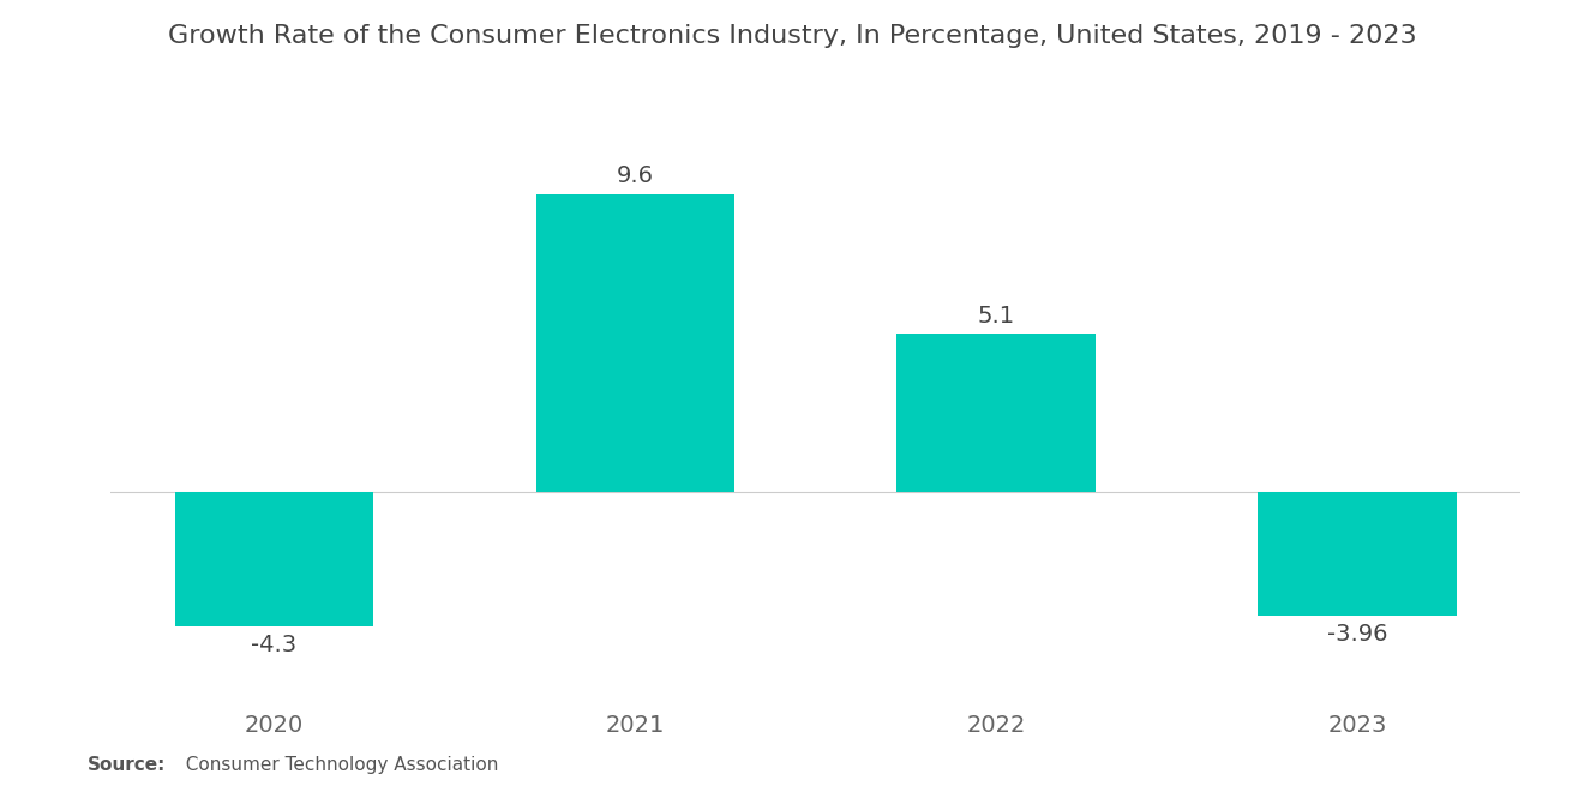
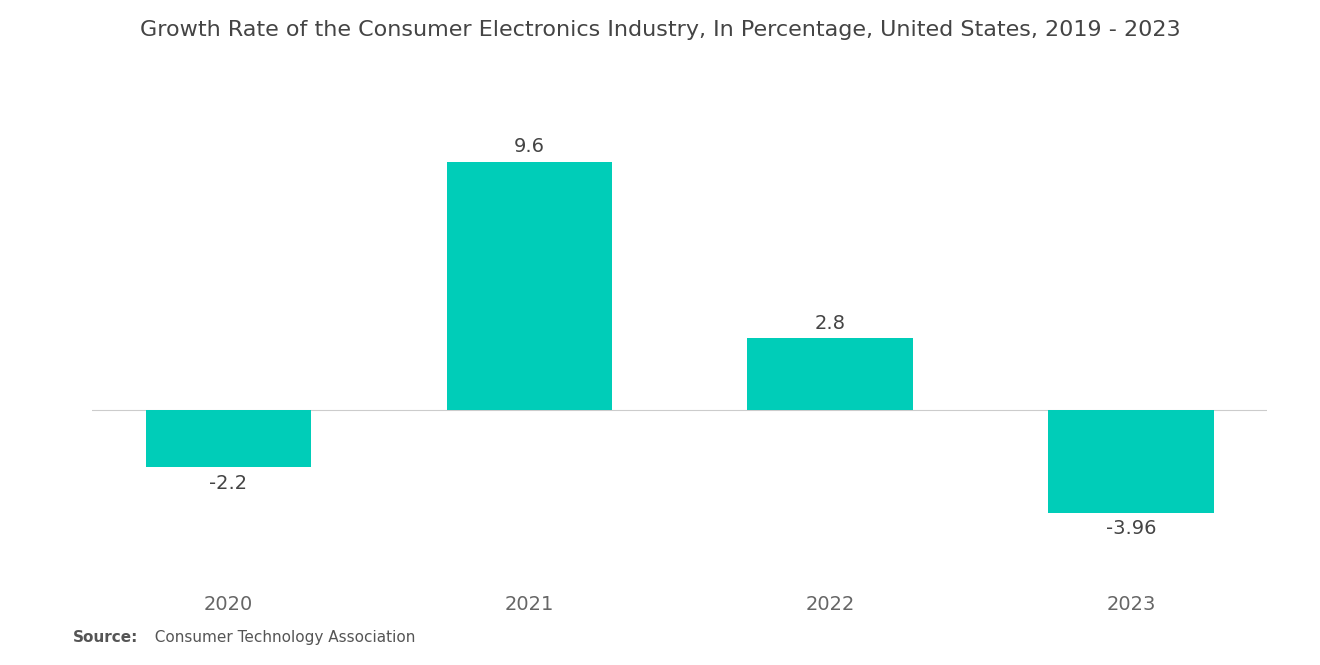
2020: -4.3 -> -2.2
2022: 5.1 -> 2.8
